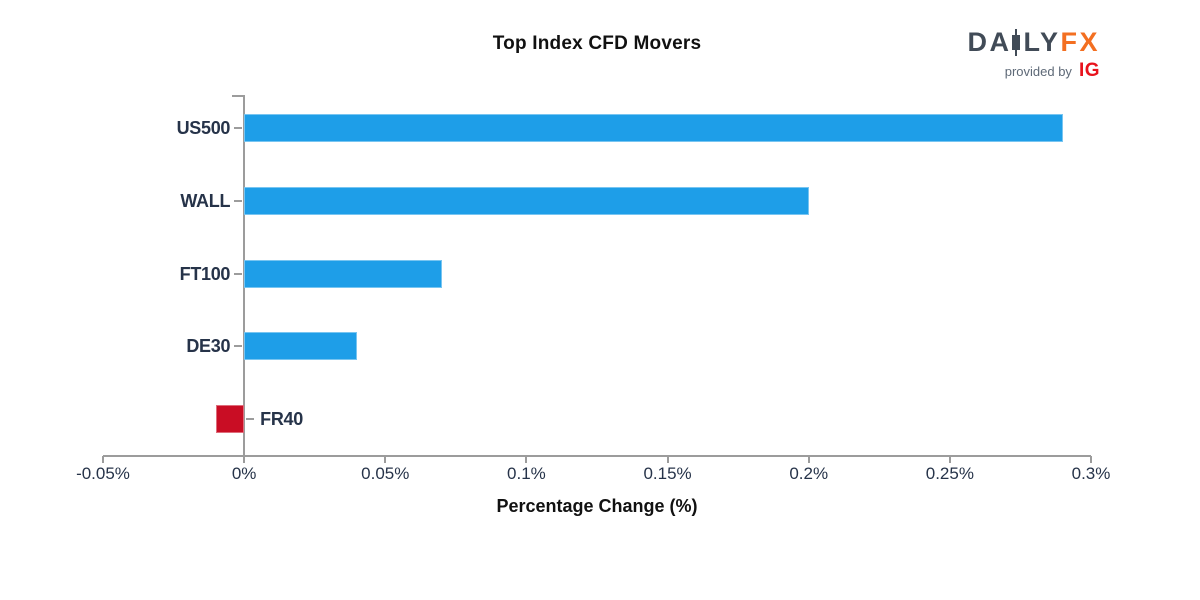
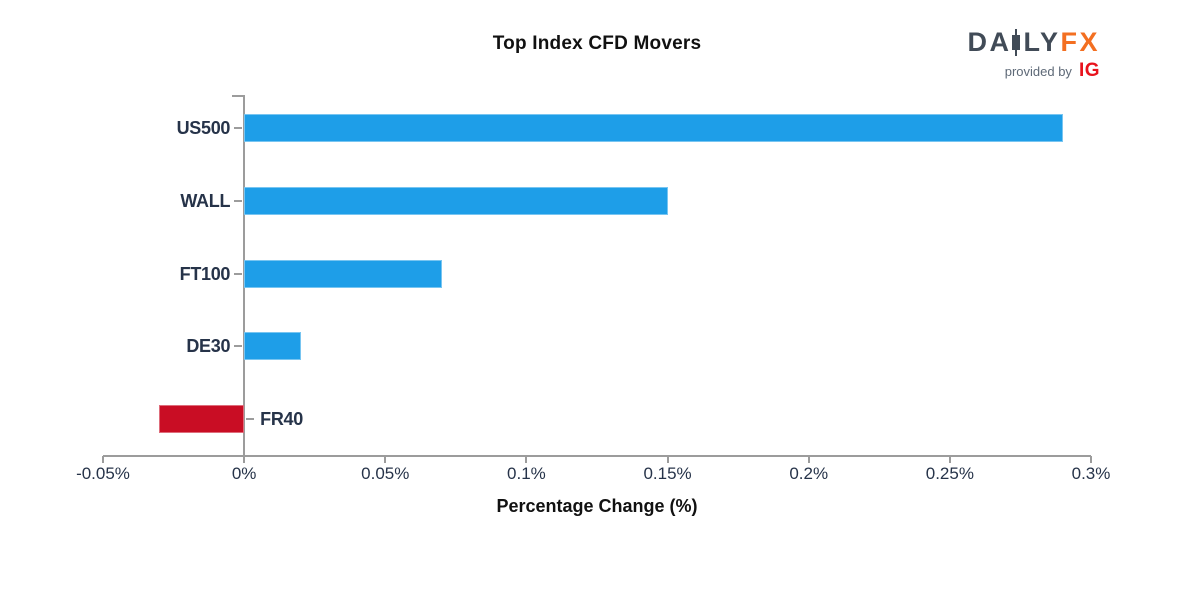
WALL: 0.20% -> 0.15%
DE30: 0.04% -> 0.02%
FR40: -0.01% -> -0.03%
